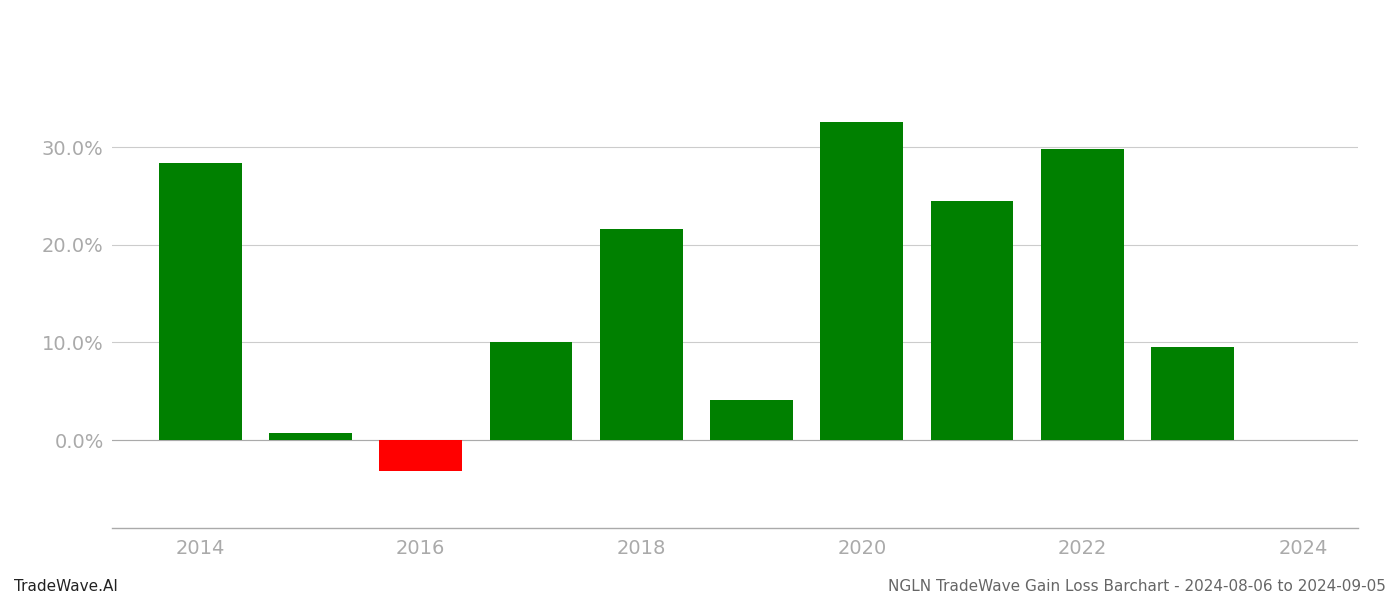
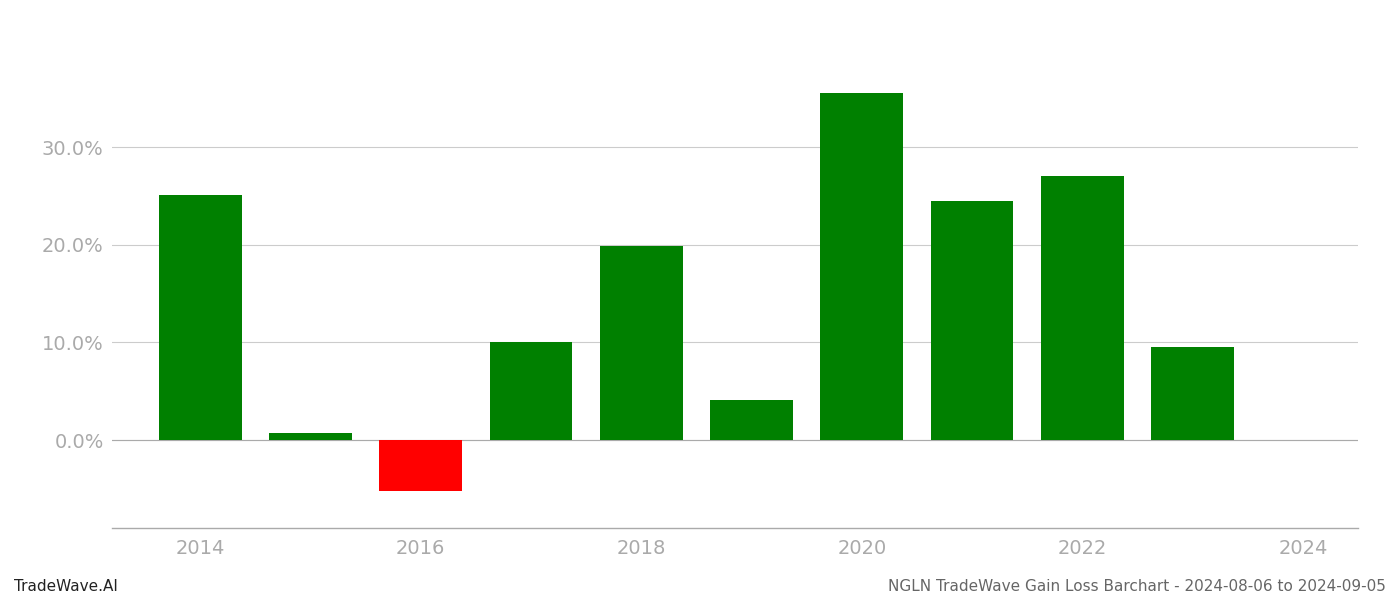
2014: 28.4% -> 25.1%
2016: -3.2% -> -5.2%
2018: 21.6% -> 19.9%
2020: 32.6% -> 35.5%
2022: 29.8% -> 27.0%
